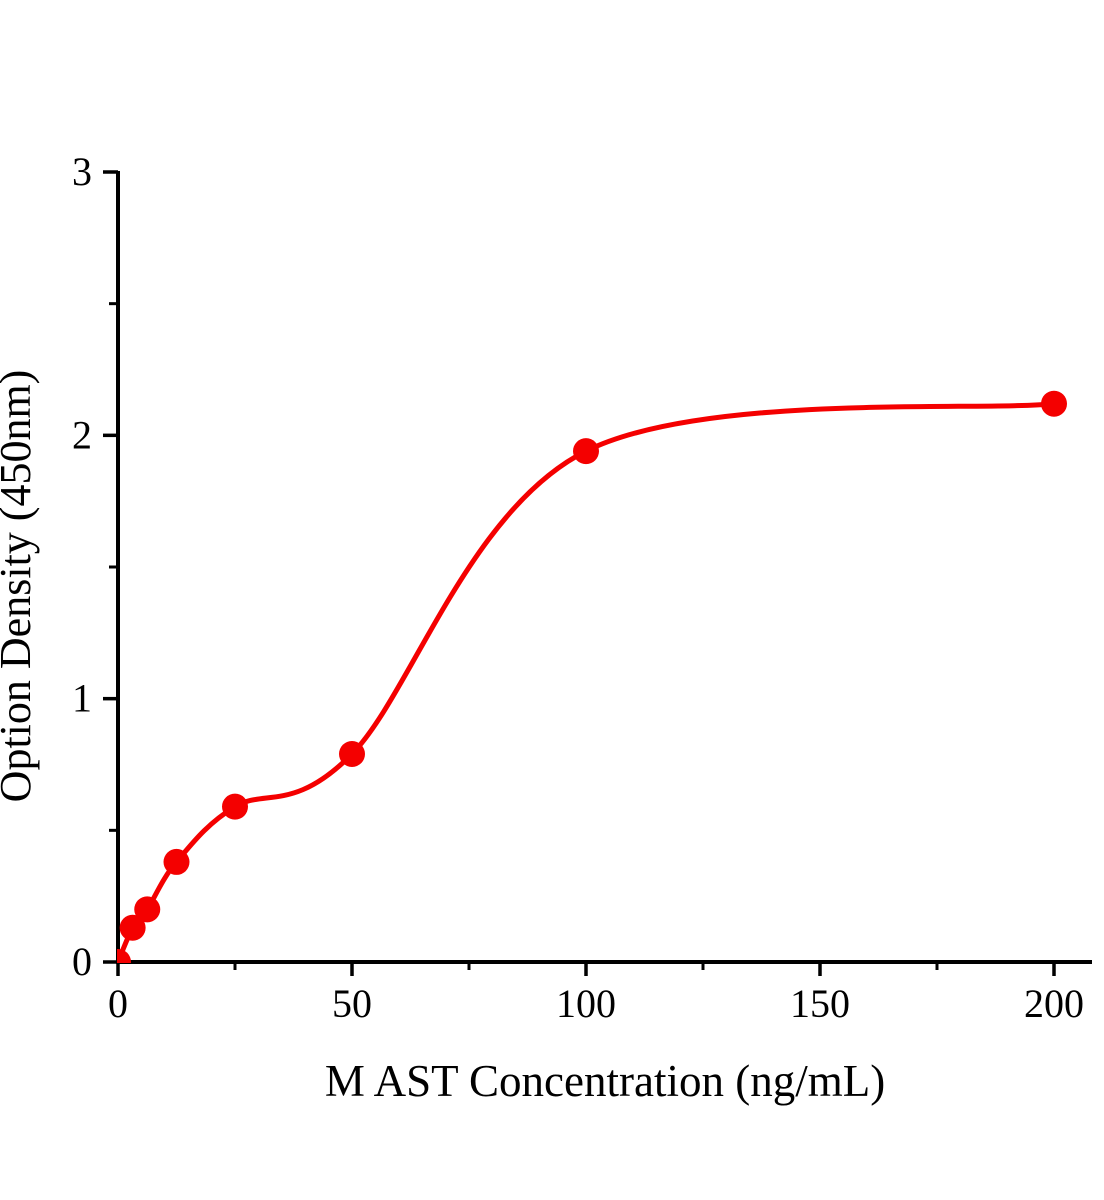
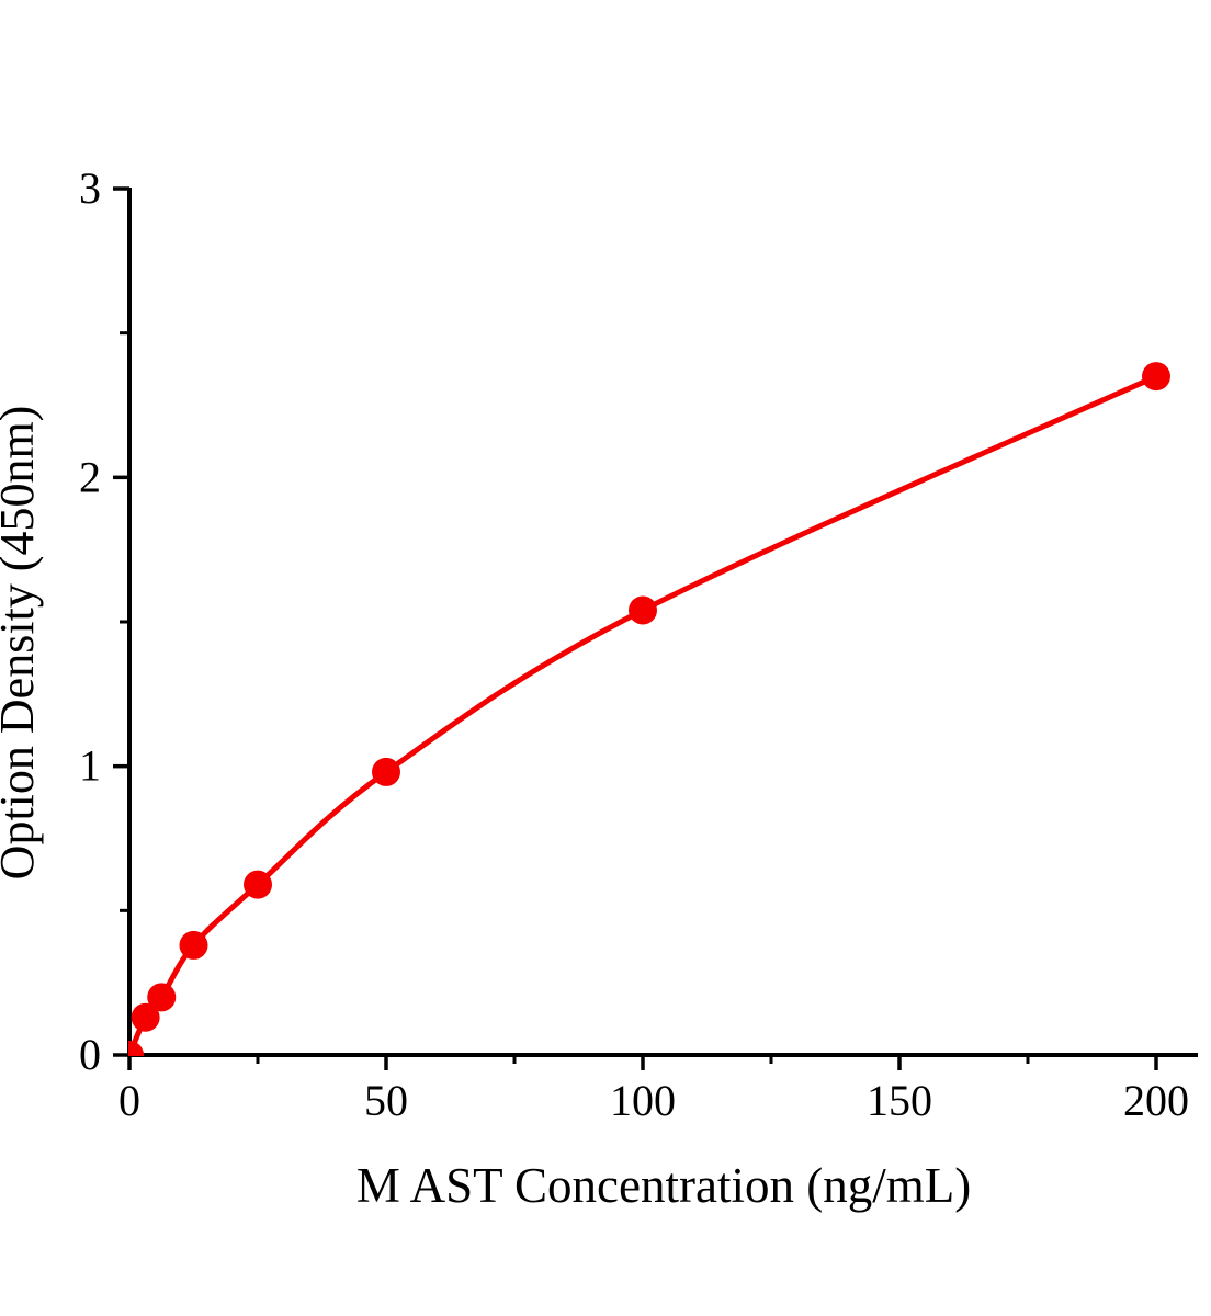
50: 0.79 -> 0.98
100: 1.94 -> 1.54
200: 2.12 -> 2.35
